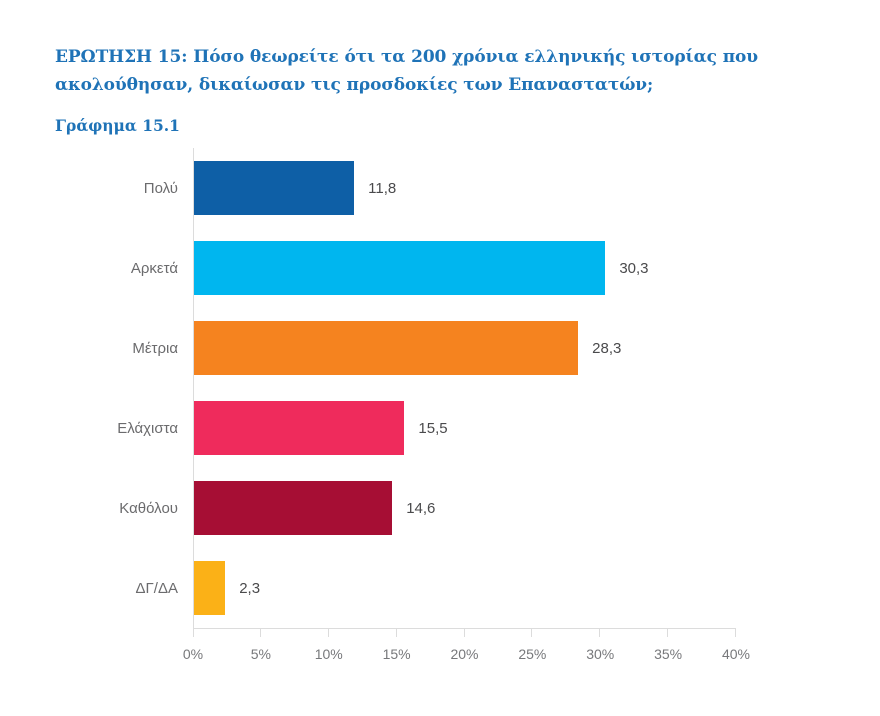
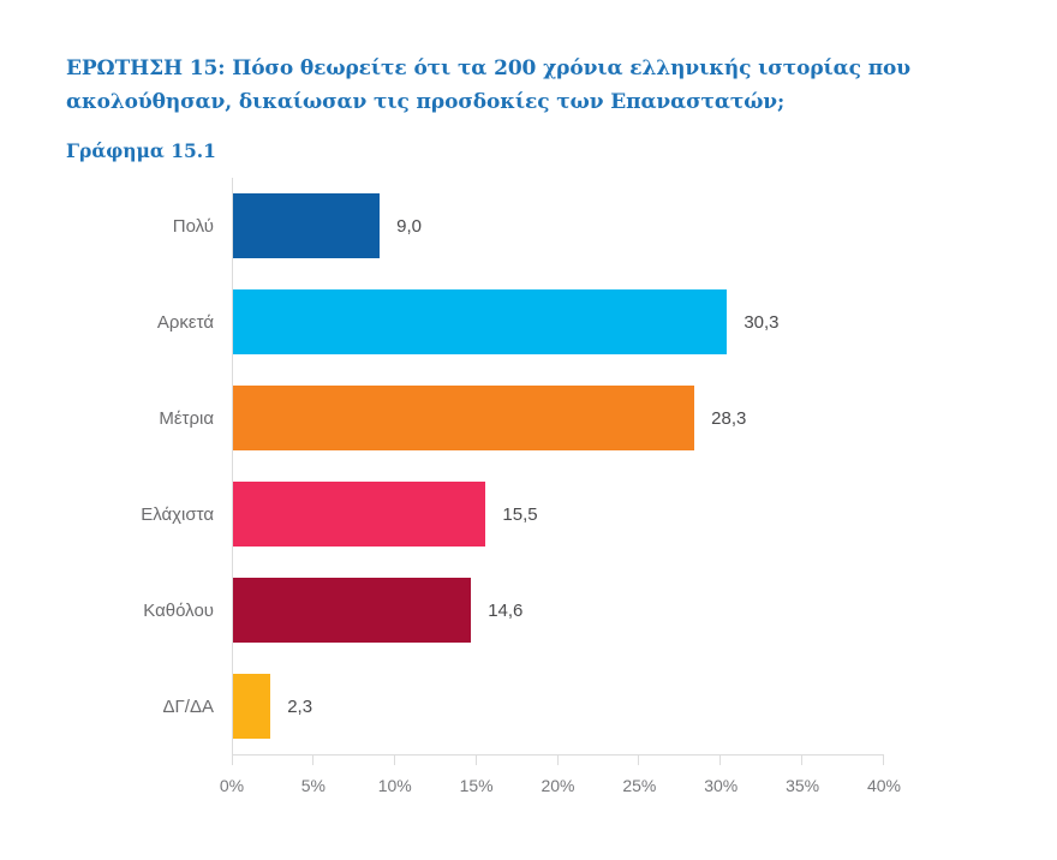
Πολύ: 11,8 -> 9,0
